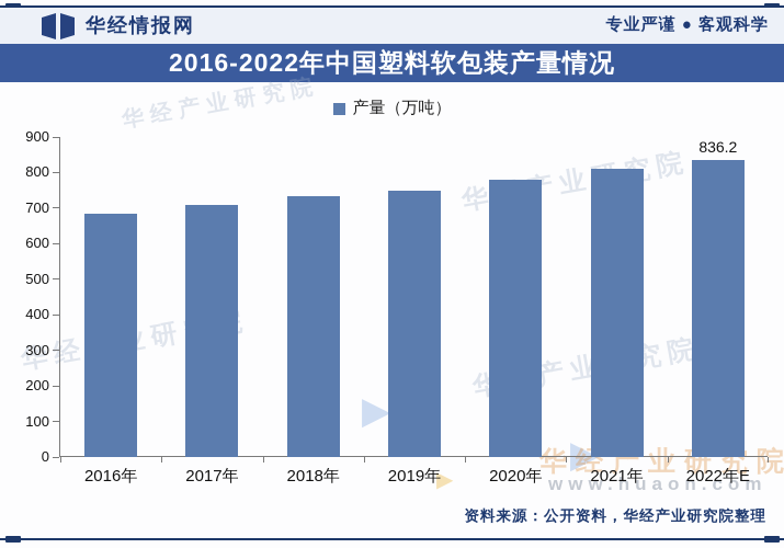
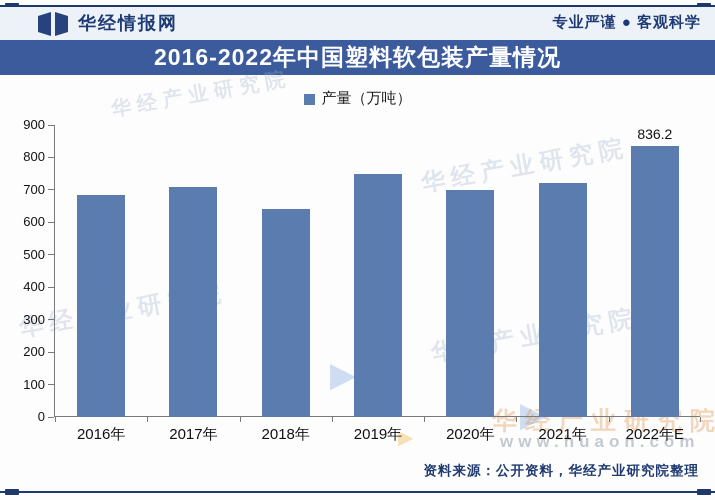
2018年: 740 -> 640
2020年: 780 -> 700
2021年: 810 -> 720
